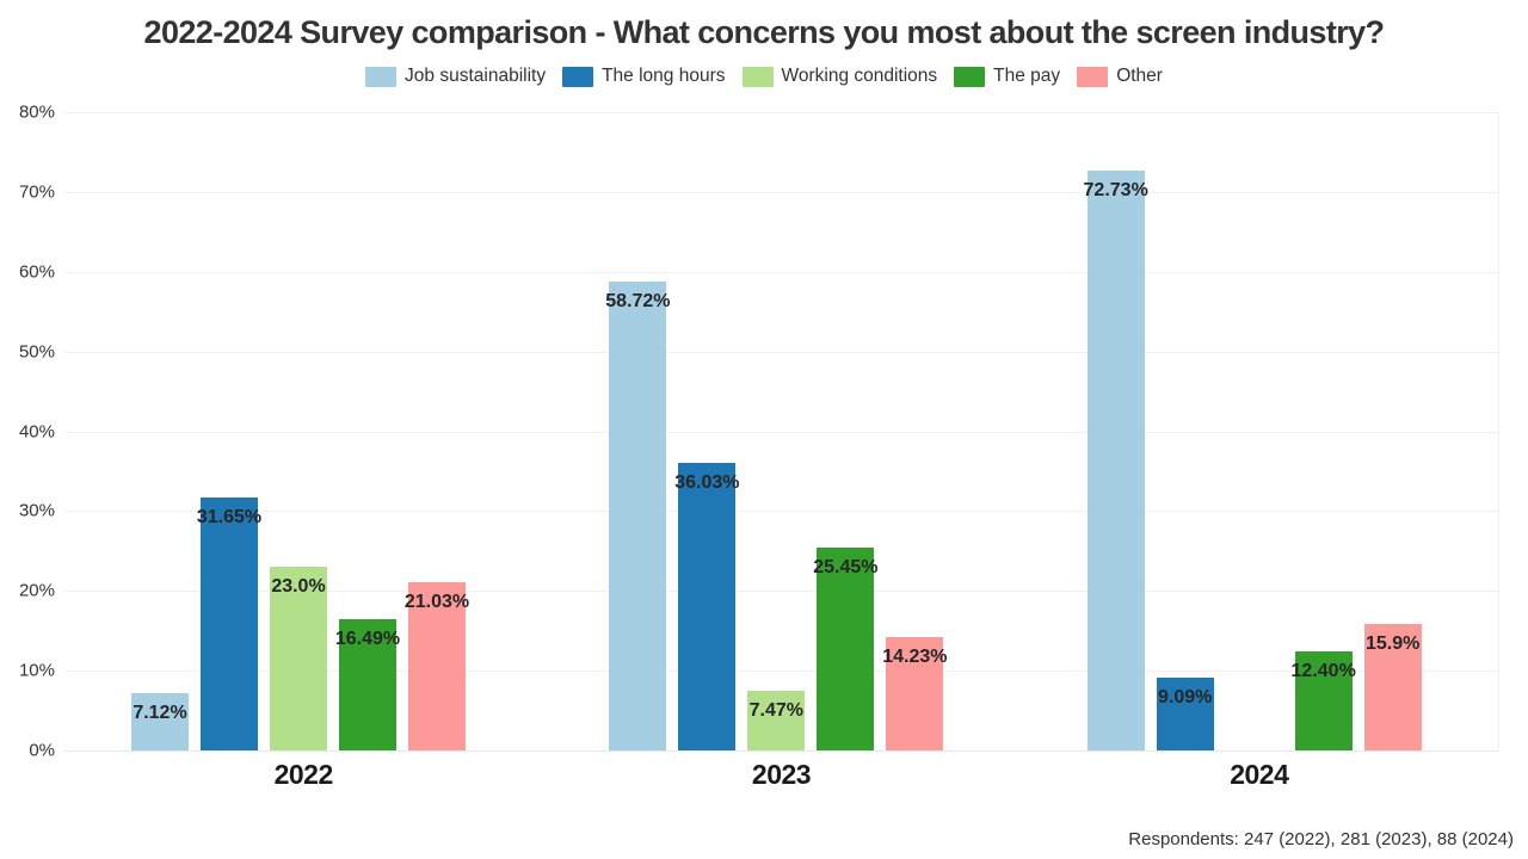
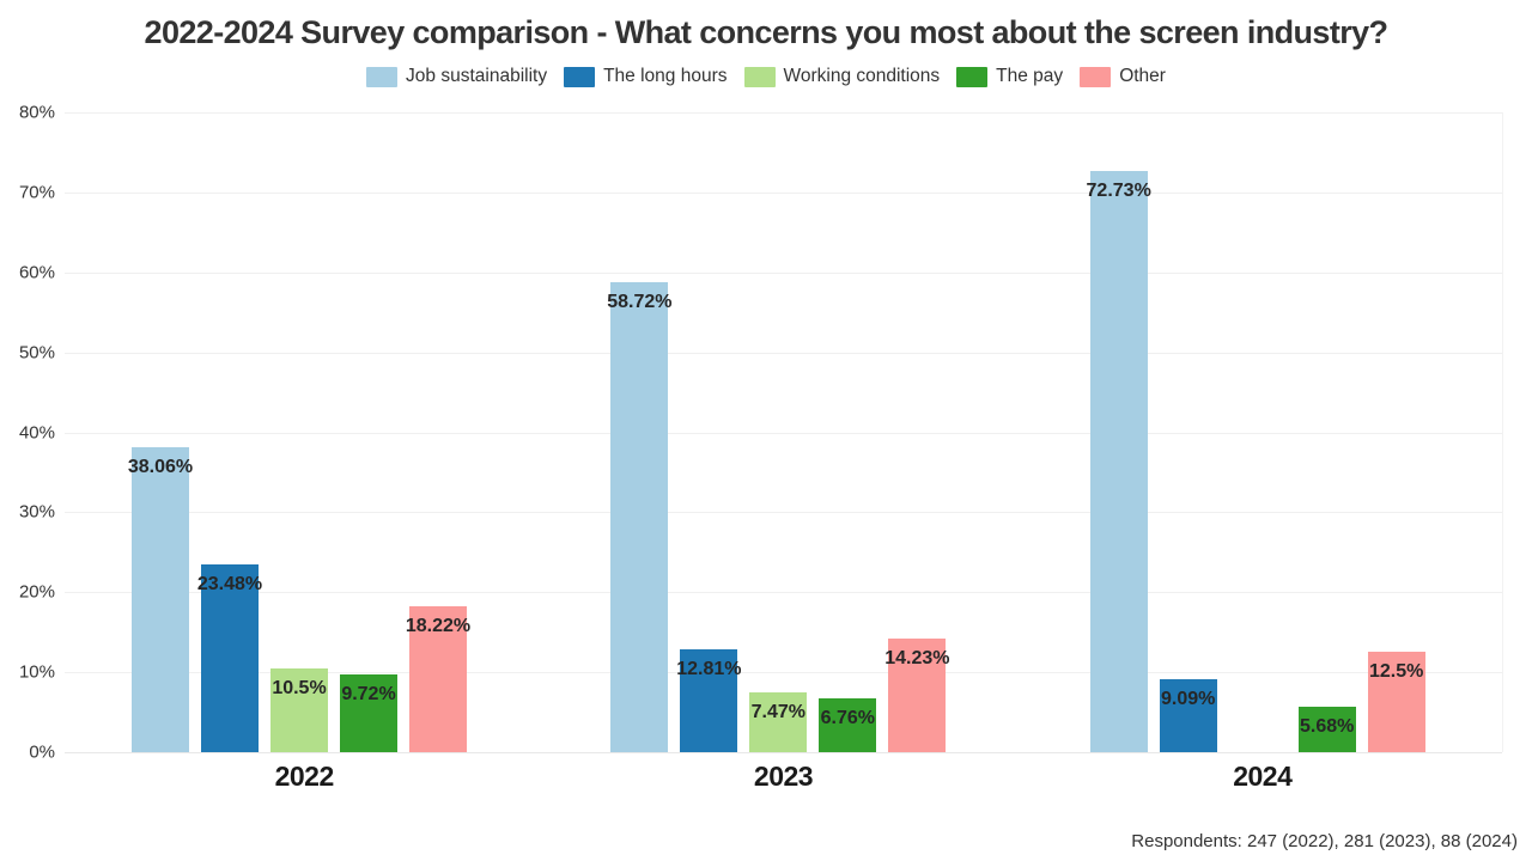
Job sustainability/2022: 7.12% -> 38.06%
The long hours/2022: 31.65% -> 23.48%
Working conditions/2022: 23.0% -> 10.5%
The pay/2022: 16.49% -> 9.72%
Other/2022: 21.03% -> 18.22%
The long hours/2023: 36.03% -> 12.81%
The pay/2023: 25.45% -> 6.76%
The pay/2024: 12.40% -> 5.68%
Other/2024: 15.9% -> 12.5%
